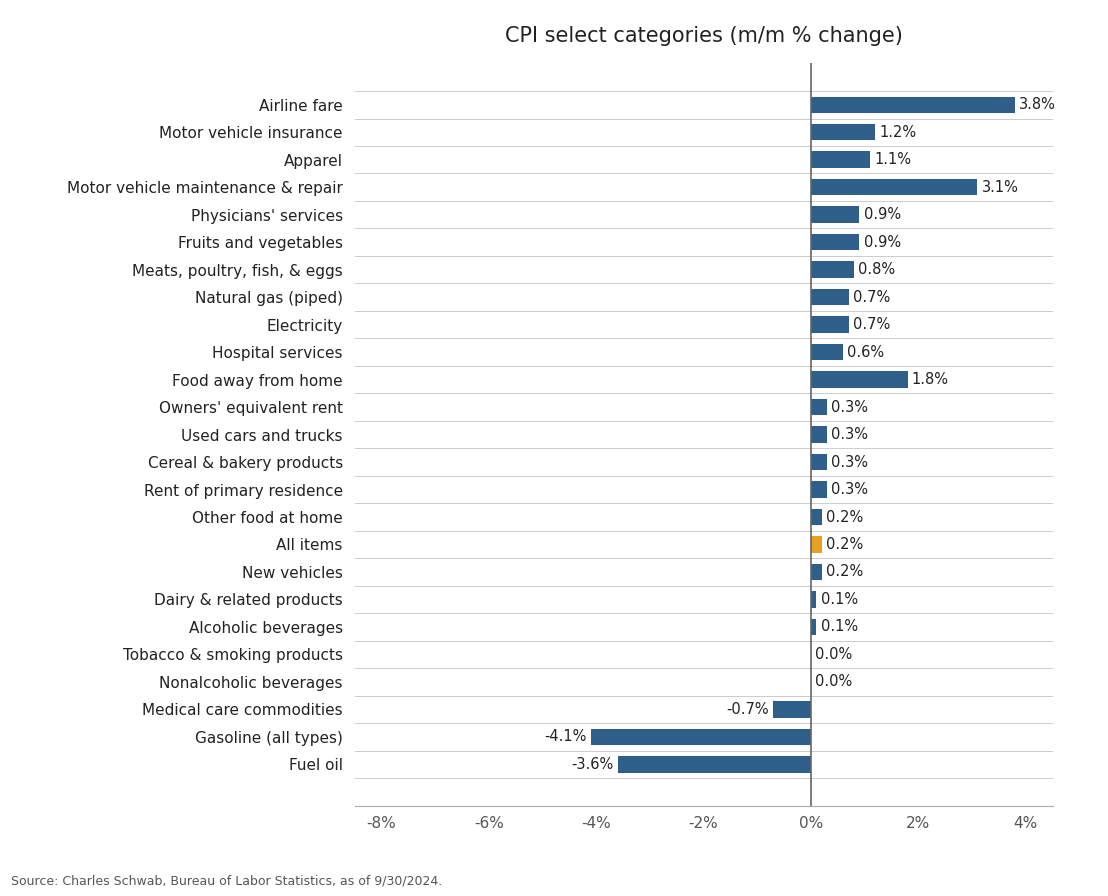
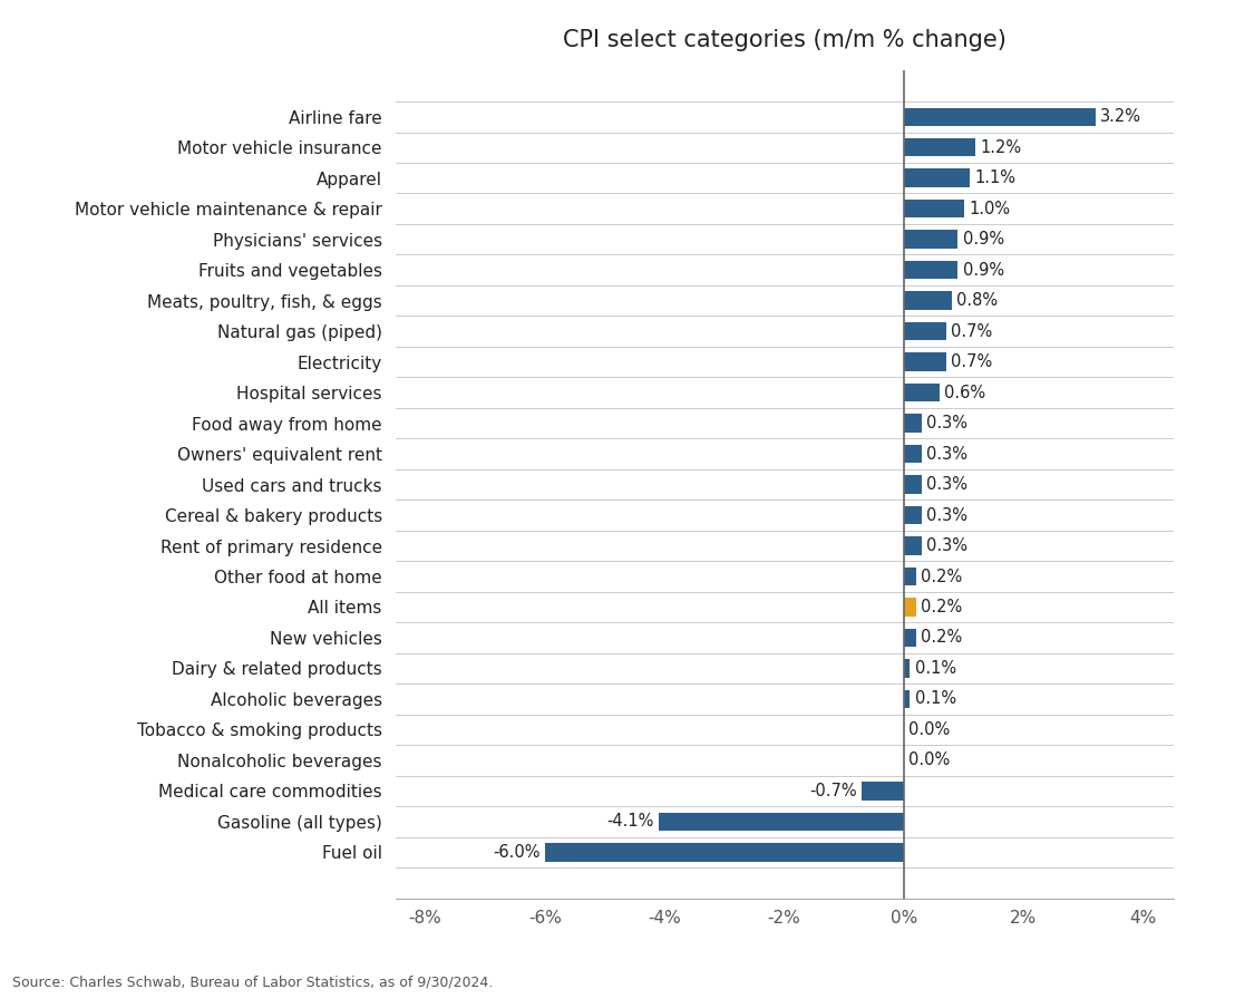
Airline fare: 3.8% -> 3.2%
Motor vehicle maintenance & repair: 3.1% -> 1.0%
Food away from home: 1.8% -> 0.3%
Fuel oil: -3.6% -> -6.0%
